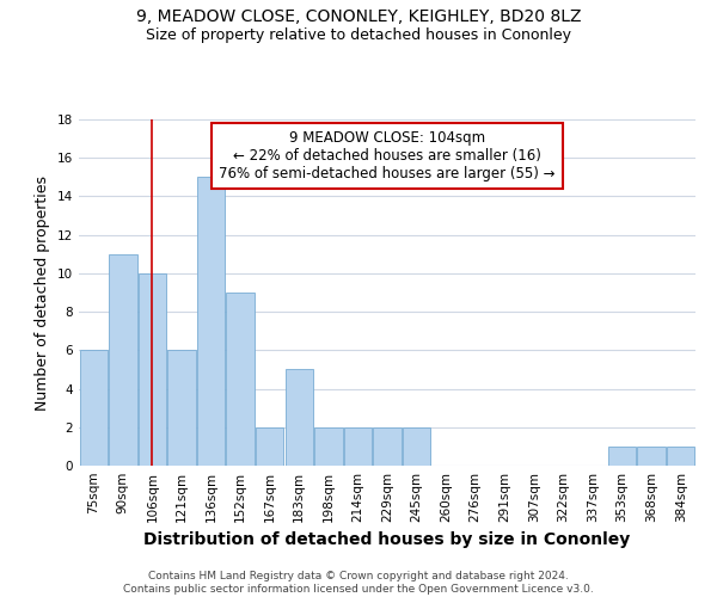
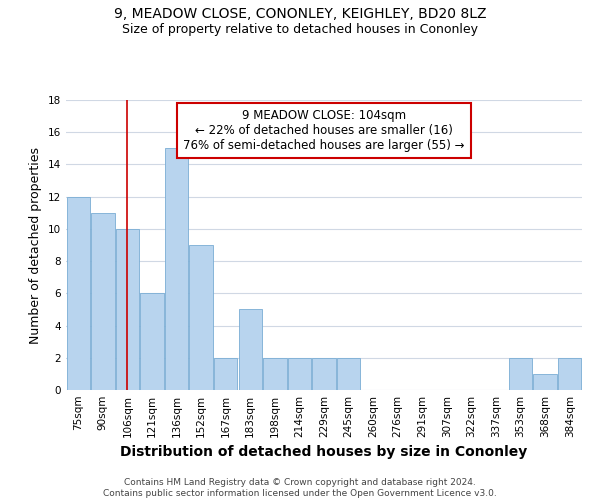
75sqm: 6 -> 12
353sqm: 1 -> 2
384sqm: 1 -> 2
